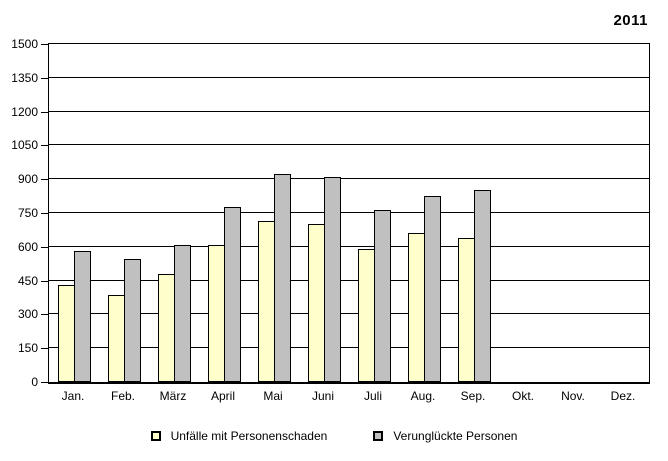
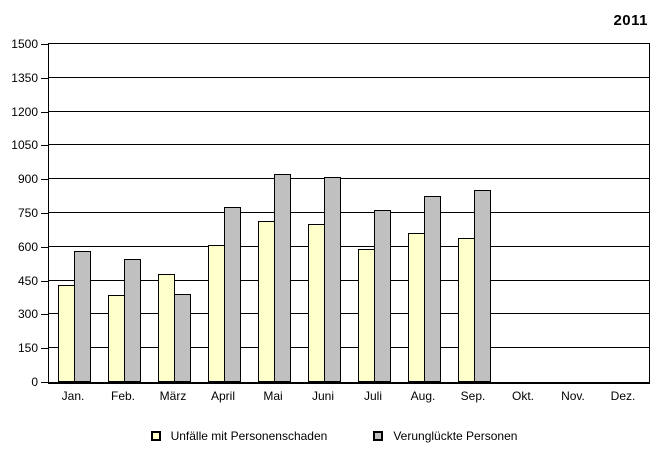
Verunglückte Personen/März: 610 -> 390
